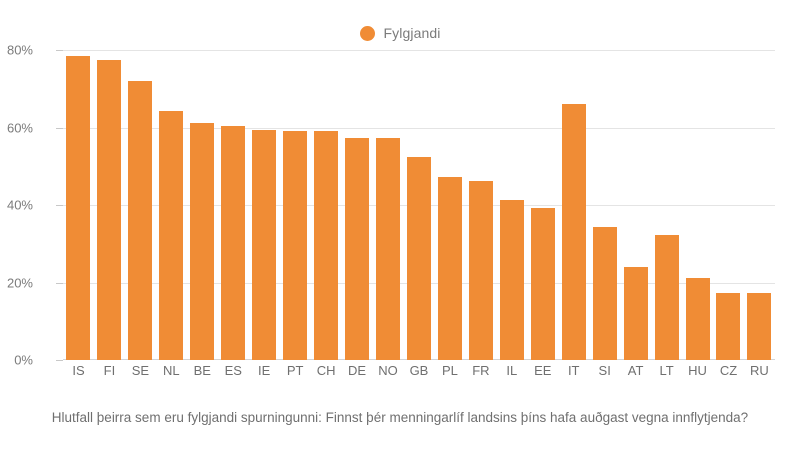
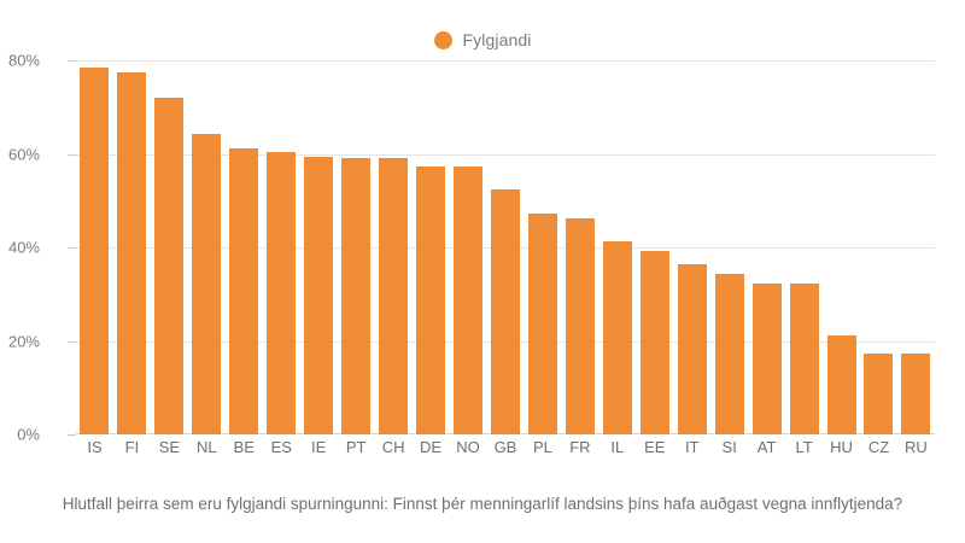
IT: 66% -> 36%
AT: 24% -> 32%
